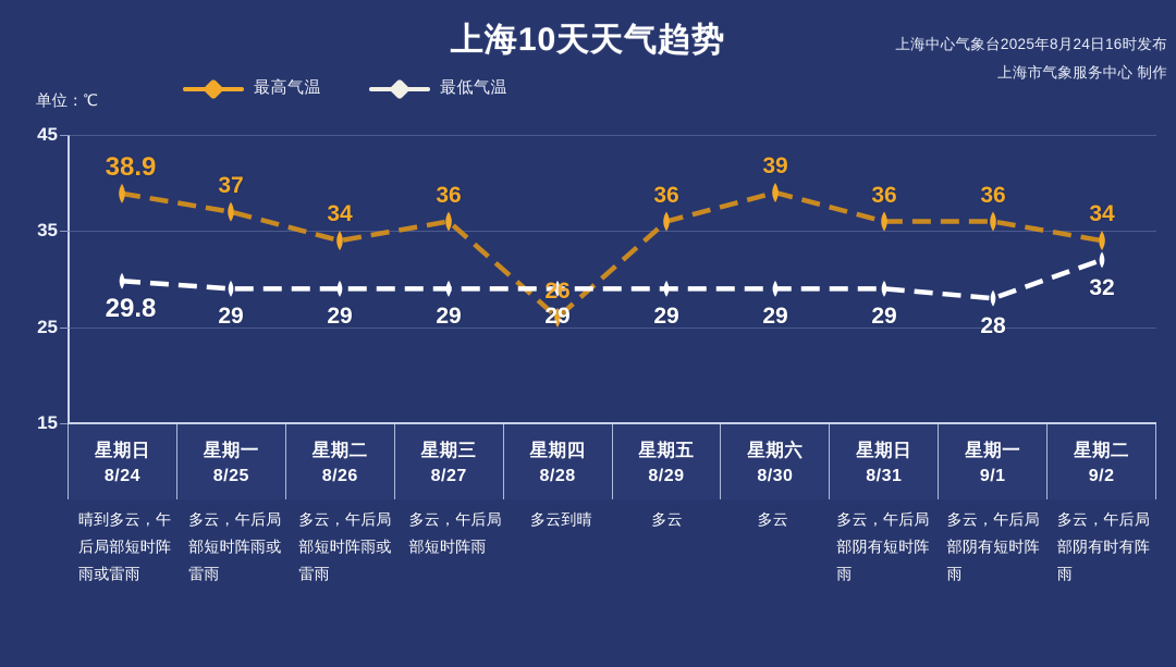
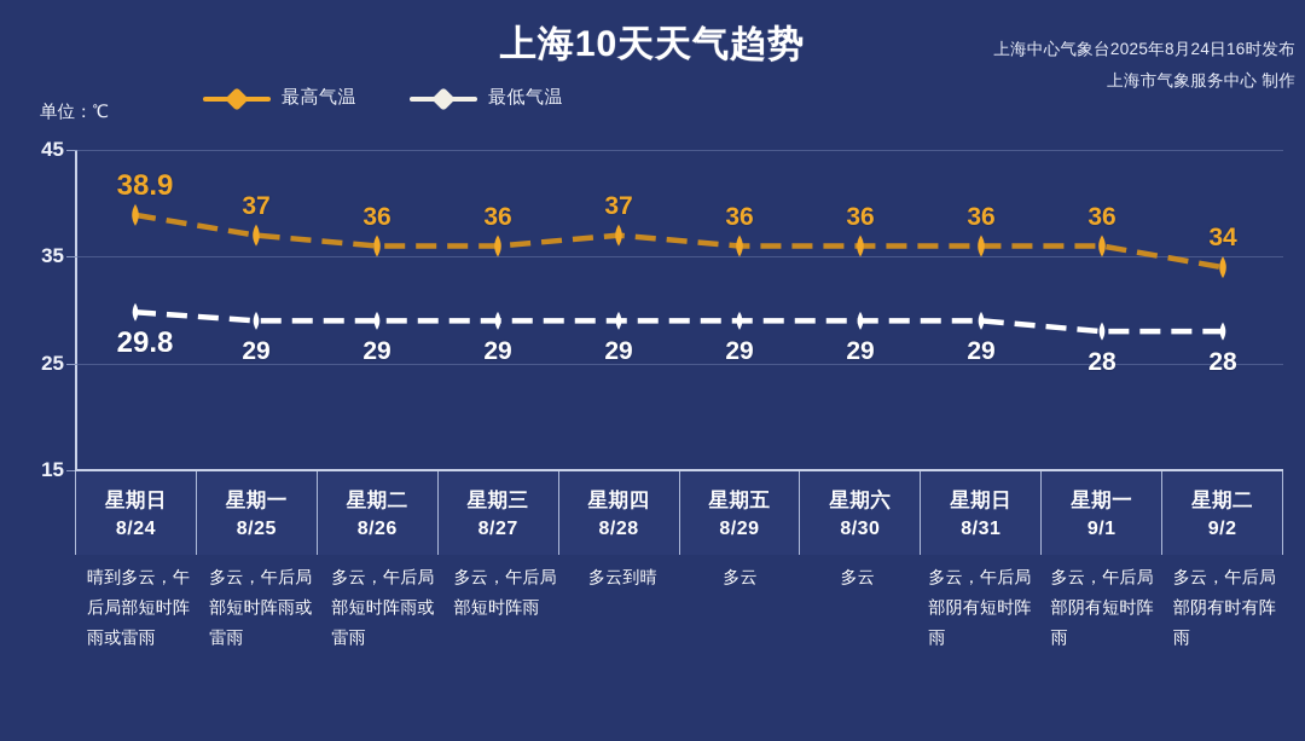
最高气温/8/26: 34 -> 36
最高气温/8/28: 26 -> 37
最高气温/8/30: 39 -> 36
最低气温/9/2: 32 -> 28
